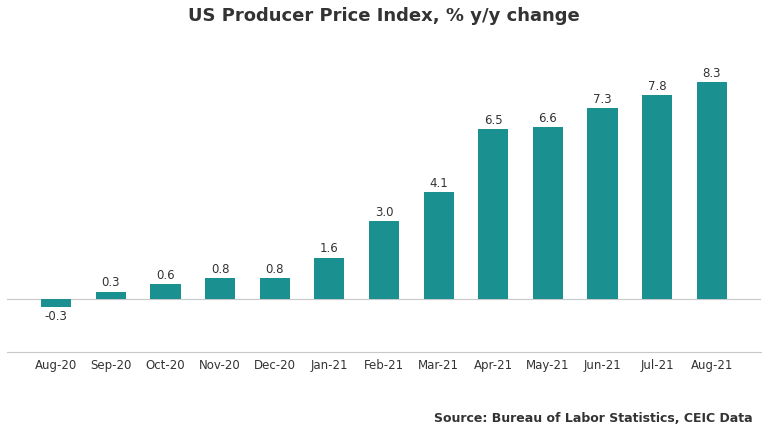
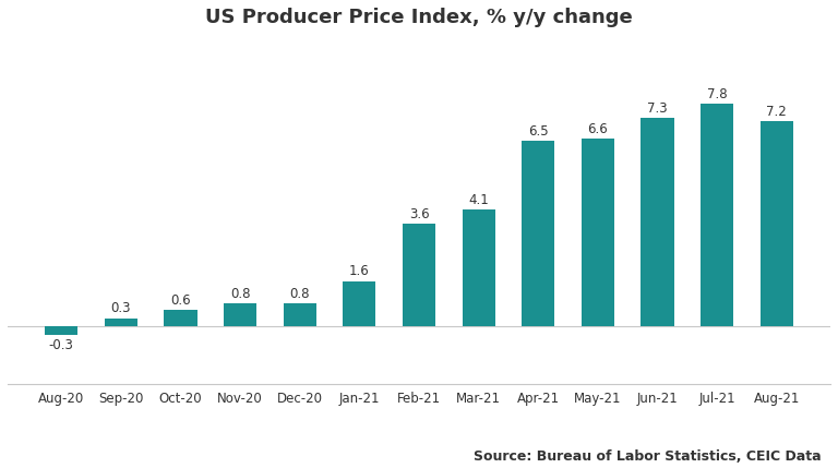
Feb-21: 3.0 -> 3.6
Aug-21: 8.3 -> 7.2
